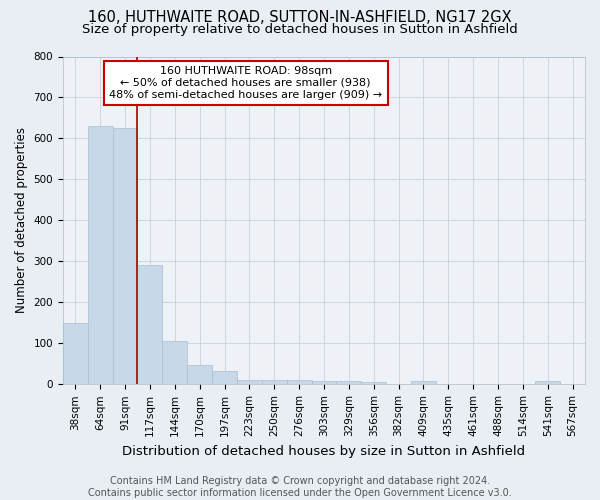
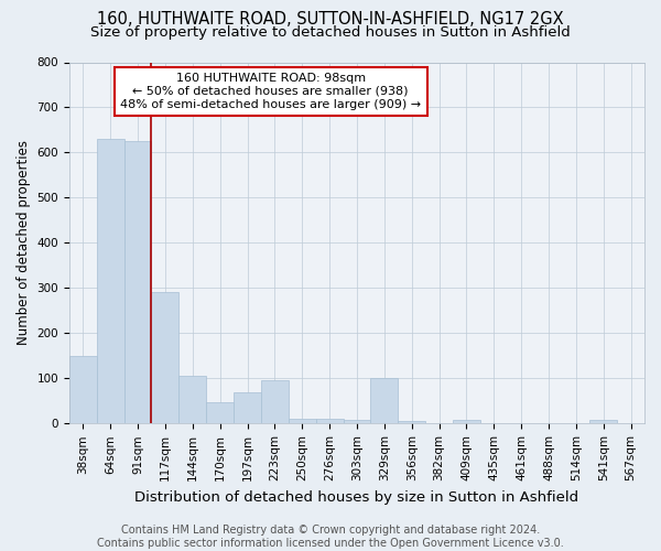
197sqm: 32 -> 70
223sqm: 10 -> 95
329sqm: 8 -> 100
